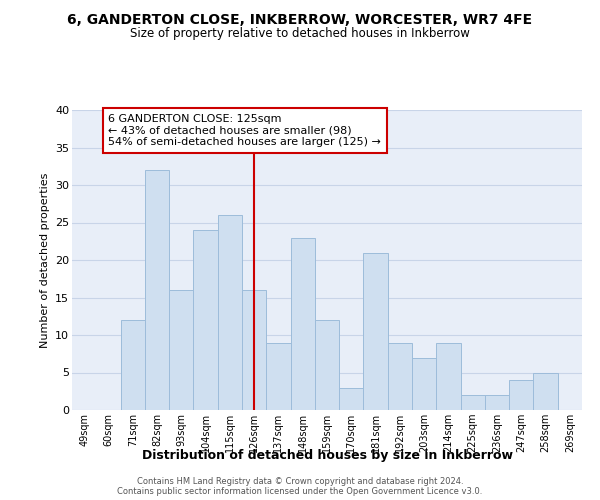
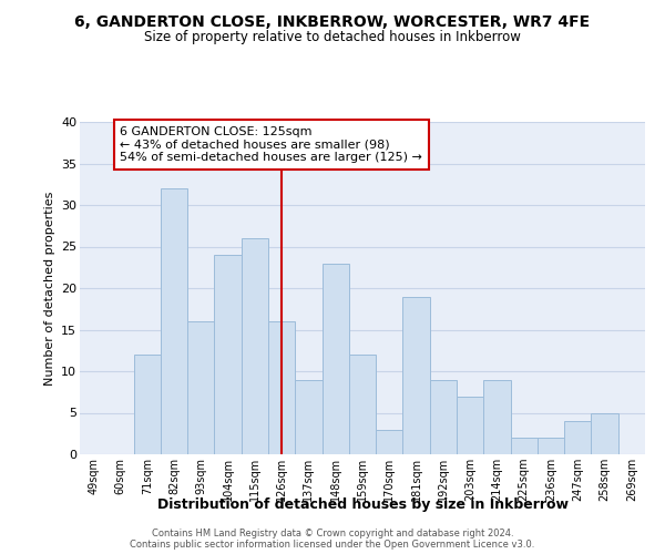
181sqm: 21 -> 19
